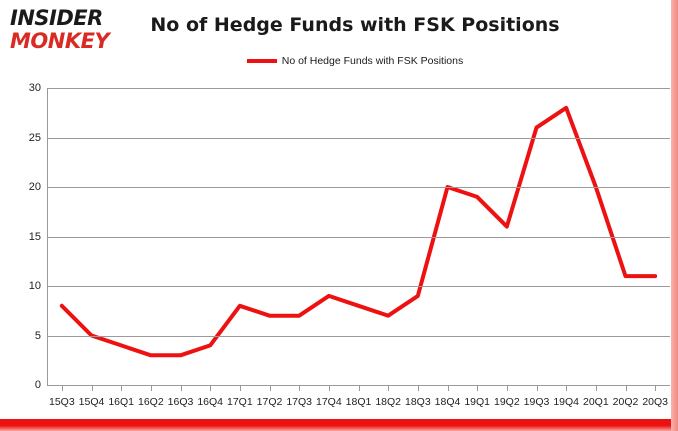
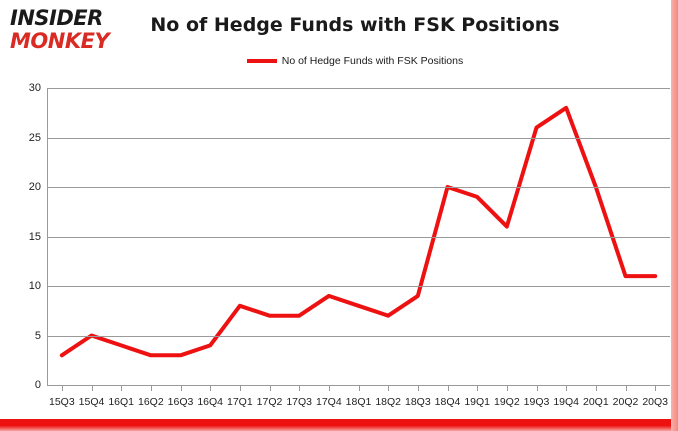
15Q3: 8 -> 3
